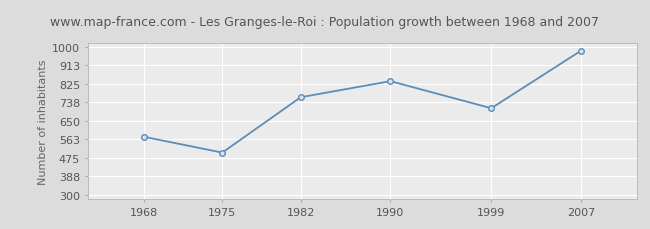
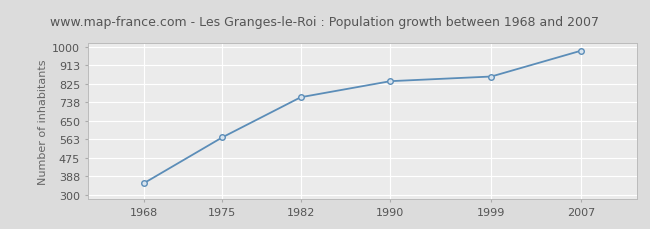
1968: 575 -> 355
1975: 500 -> 572
1999: 710 -> 860
